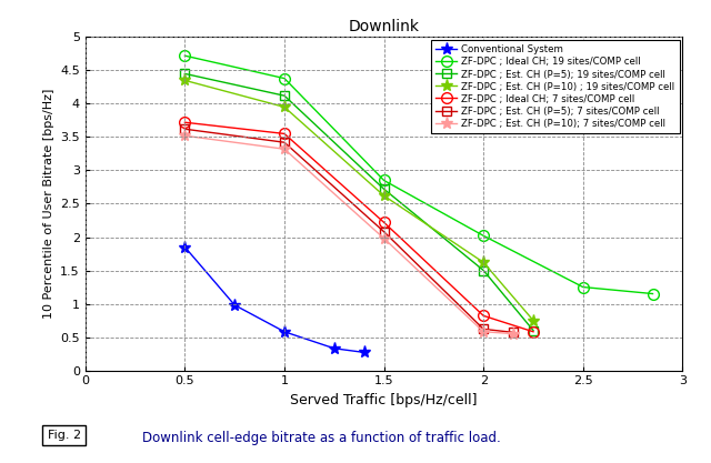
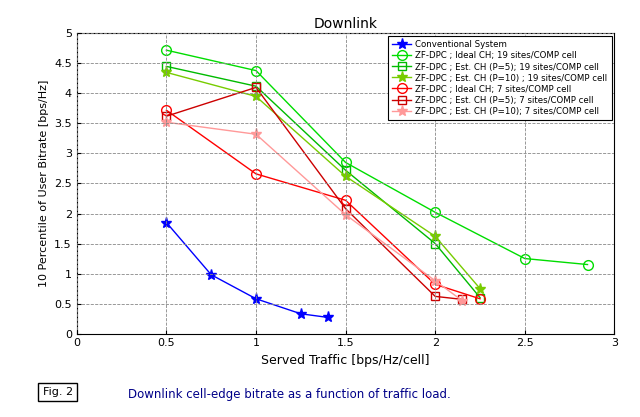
ZF-DPC ; Ideal CH; 7 sites/COMP cell/1: 3.55 -> 2.66
ZF-DPC ; Est. CH (P=5); 7 sites/COMP cell/1: 3.42 -> 4.10
ZF-DPC ; Est. CH (P=10); 7 sites/COMP cell/2: 0.58 -> 0.88
